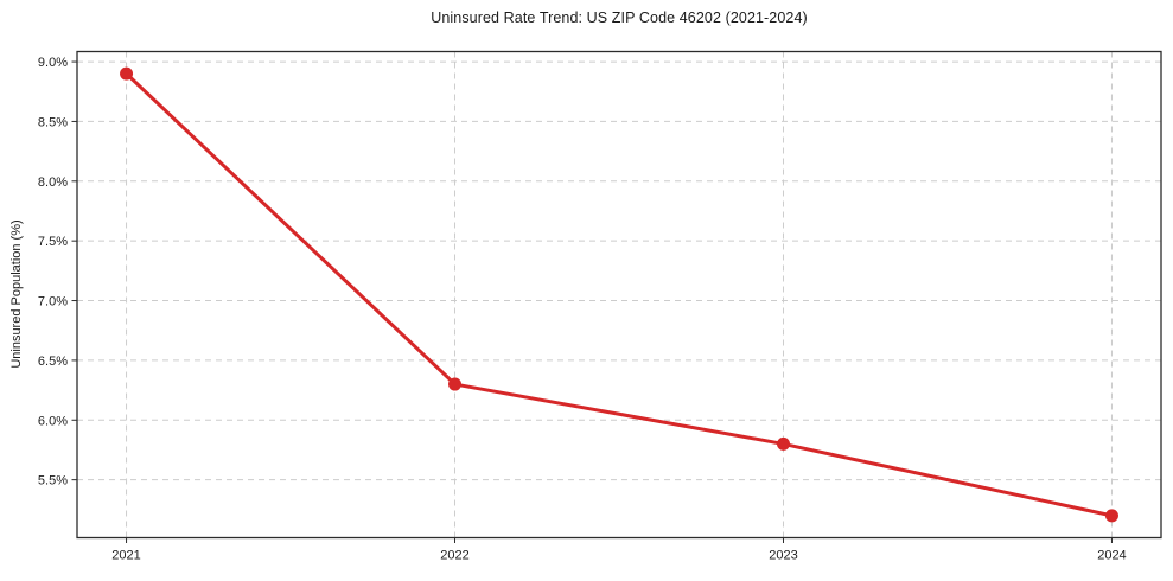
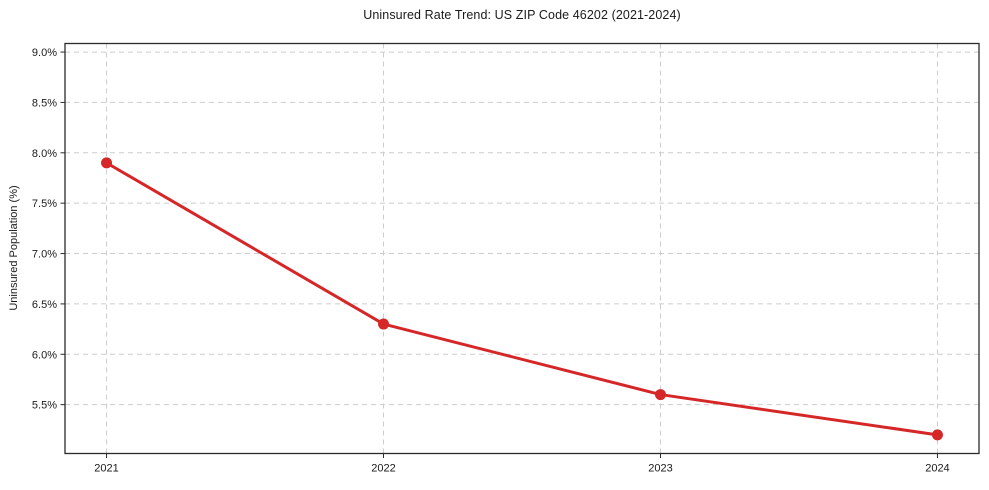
2021: 8.9% -> 7.9%
2023: 5.8% -> 5.6%
